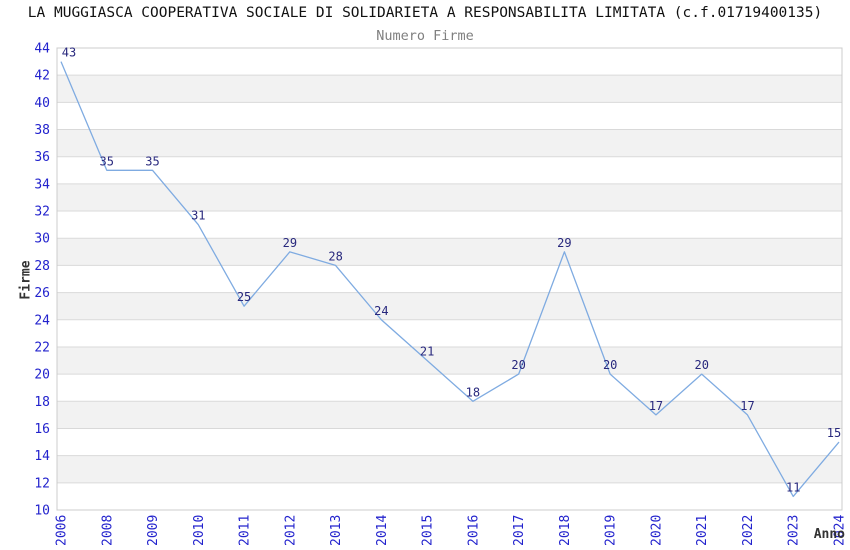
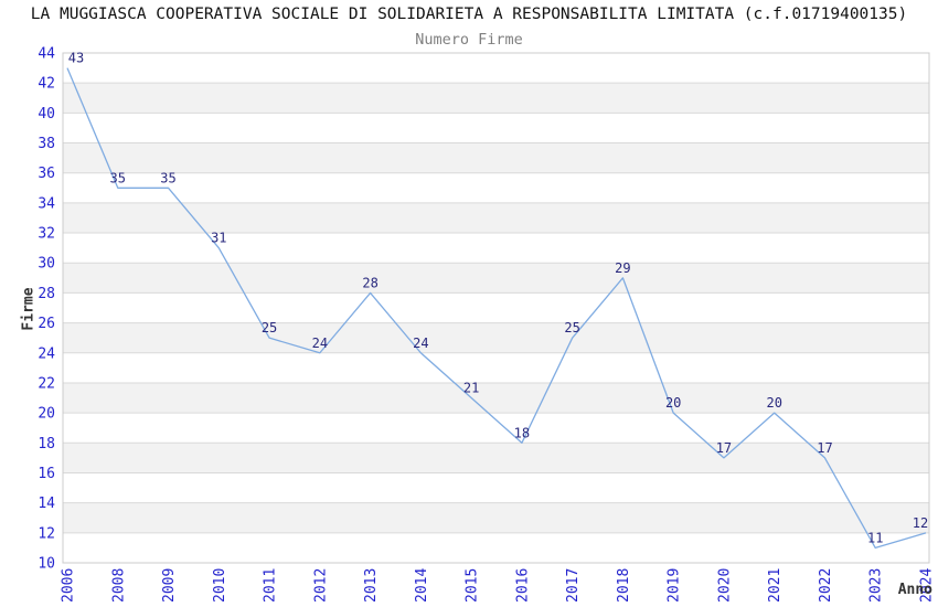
2012: 29 -> 24
2017: 20 -> 25
2024: 15 -> 12
